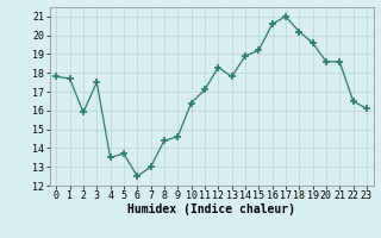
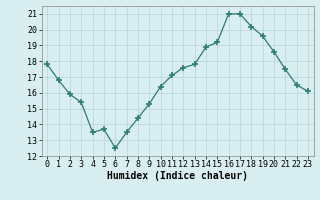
1: 17.7 -> 16.8
3: 17.5 -> 15.4
7: 13.0 -> 13.5
9: 14.6 -> 15.3
12: 18.3 -> 17.6
16: 20.6 -> 21.0
21: 18.6 -> 17.5
